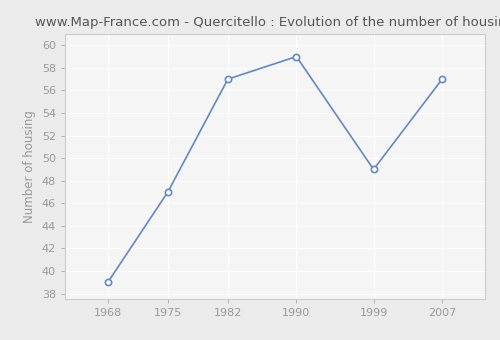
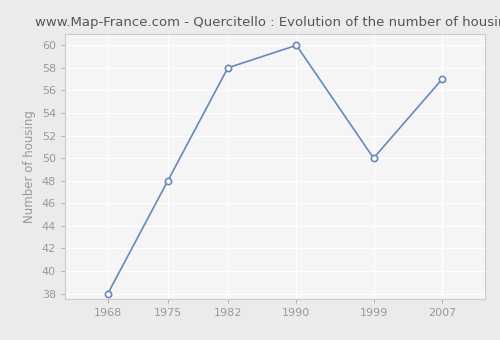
1968: 39 -> 38
1975: 47 -> 48
1982: 57 -> 58
1990: 59 -> 60
1999: 49 -> 50
